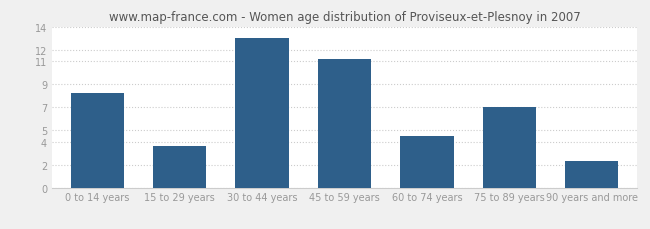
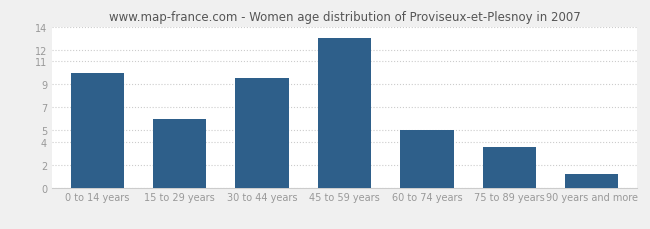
0 to 14 years: 8.2 -> 10.0
15 to 29 years: 3.6 -> 6.0
30 to 44 years: 13.0 -> 9.5
45 to 59 years: 11.2 -> 13.0
60 to 74 years: 4.5 -> 5.0
75 to 89 years: 7.0 -> 3.5
90 years and more: 2.3 -> 1.2
